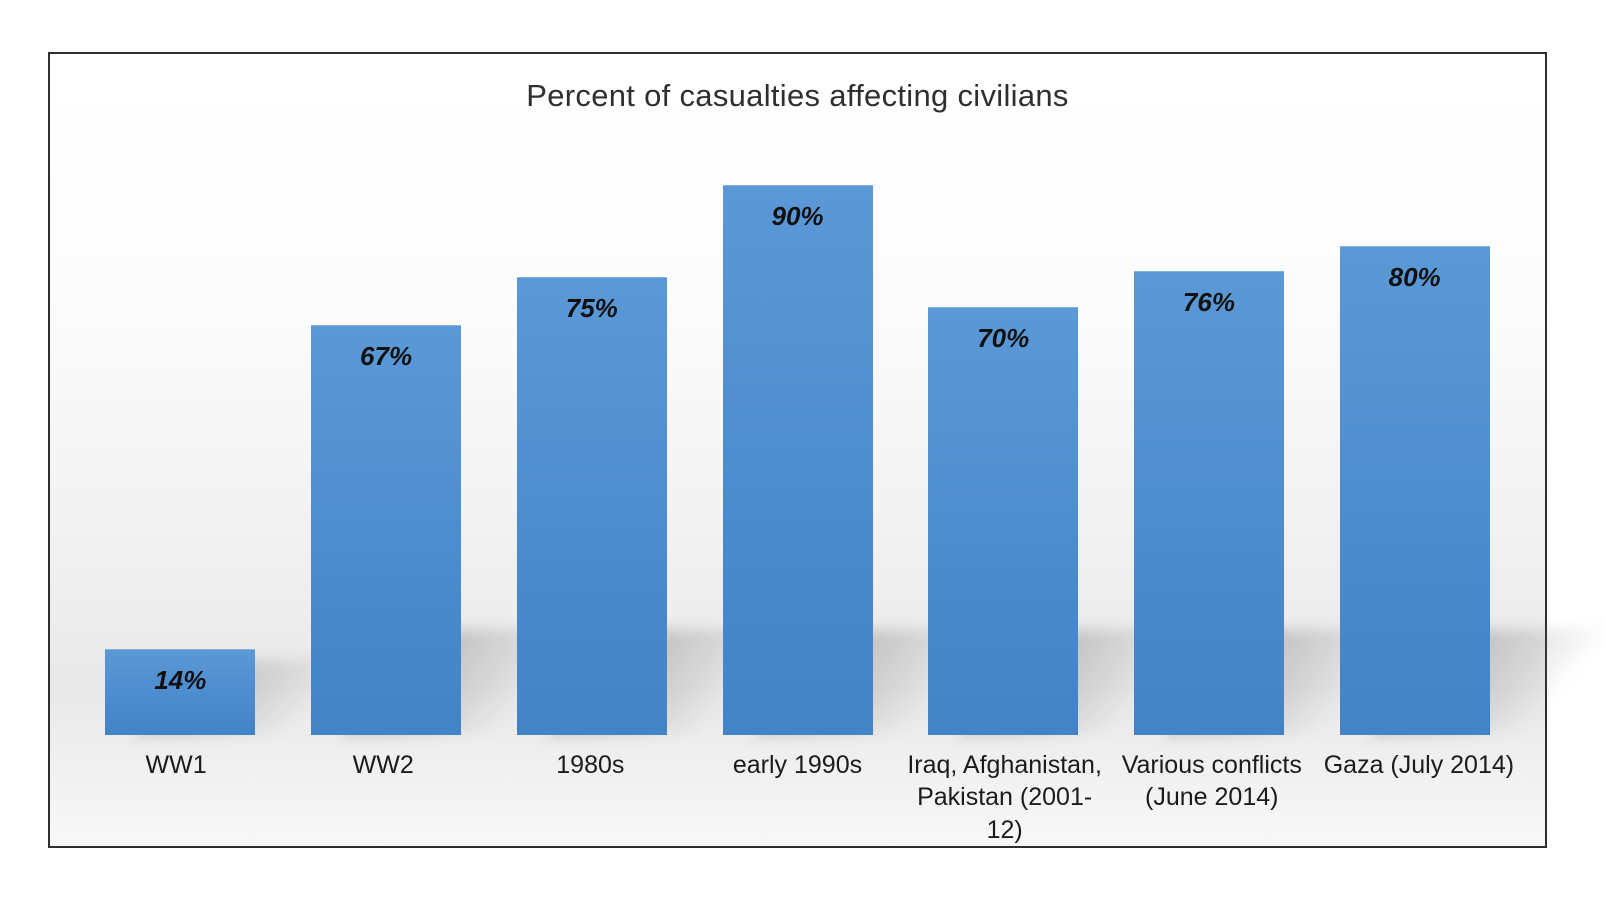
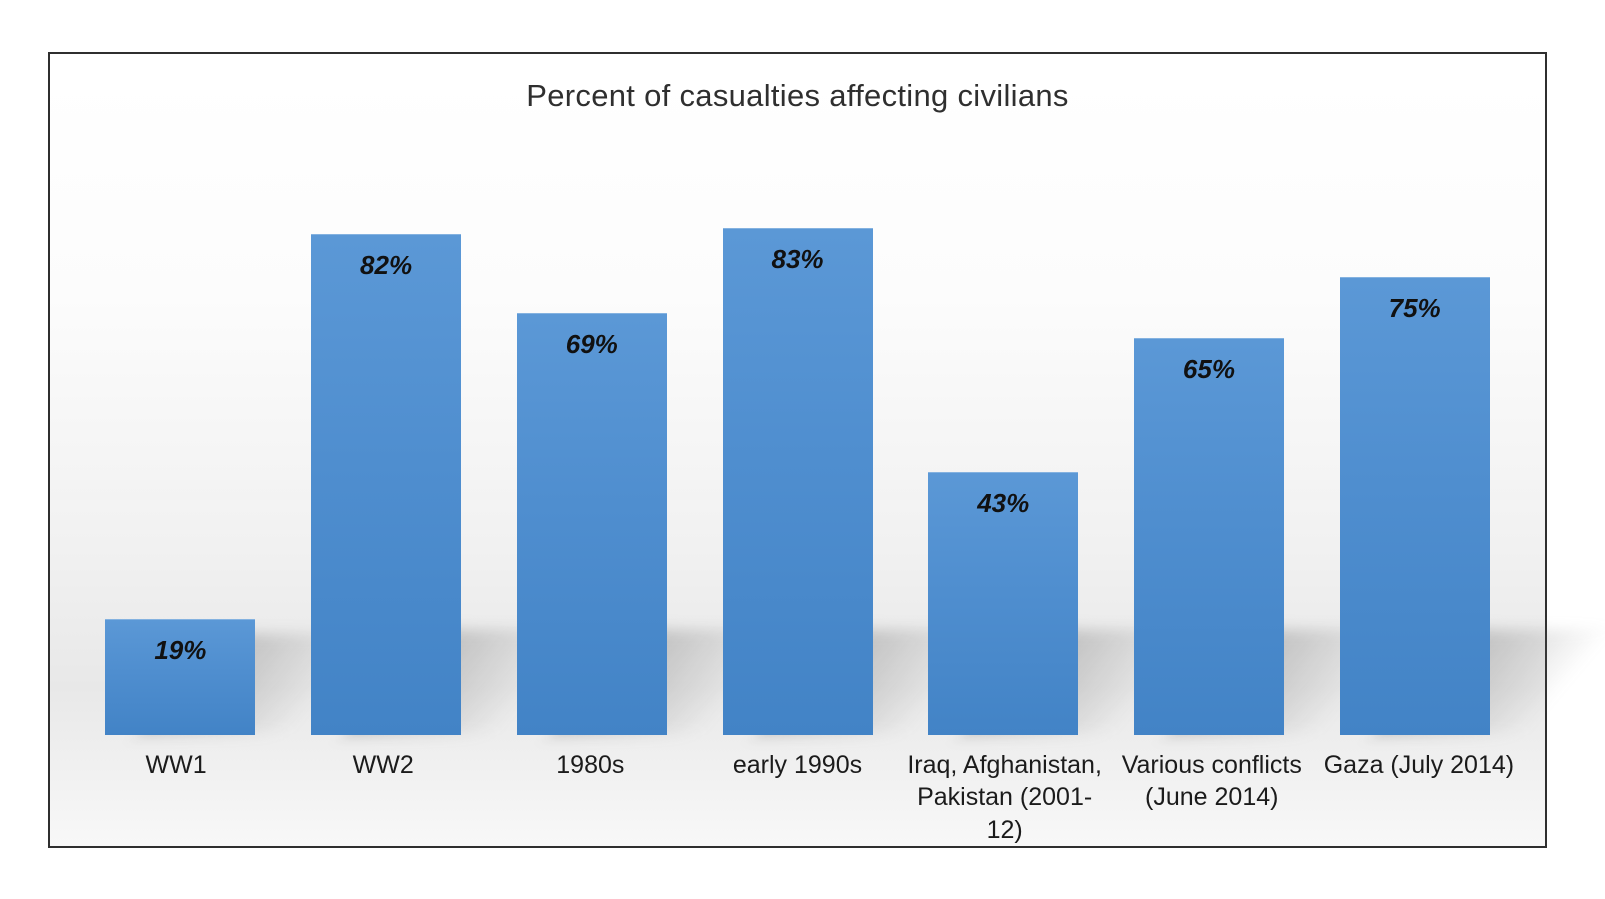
WW1: 14% -> 19%
WW2: 67% -> 82%
1980s: 75% -> 69%
early 1990s: 90% -> 83%
Iraq, Afghanistan, Pakistan (2001-12): 70% -> 43%
Various conflicts (June 2014): 76% -> 65%
Gaza (July 2014): 80% -> 75%
